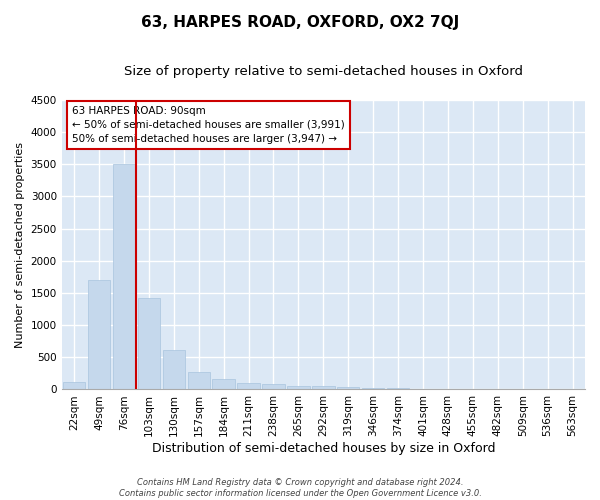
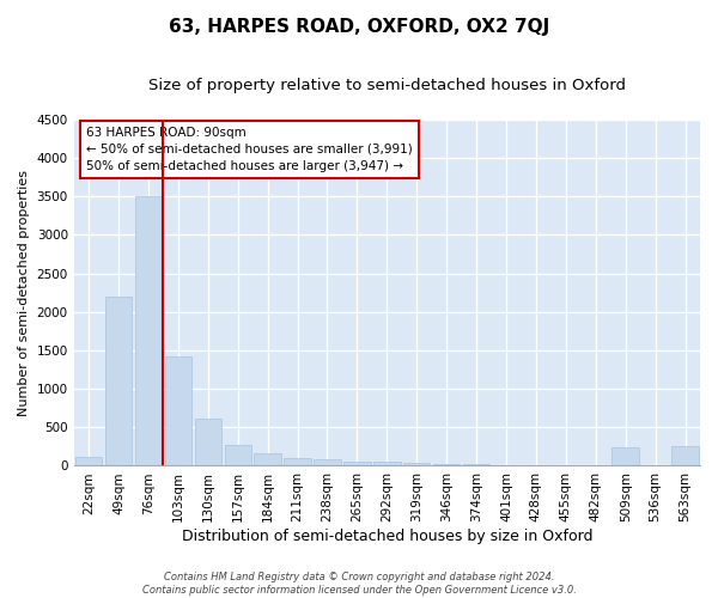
49sqm: 1700 -> 2200
509sqm: 0 -> 240
563sqm: 0 -> 260
